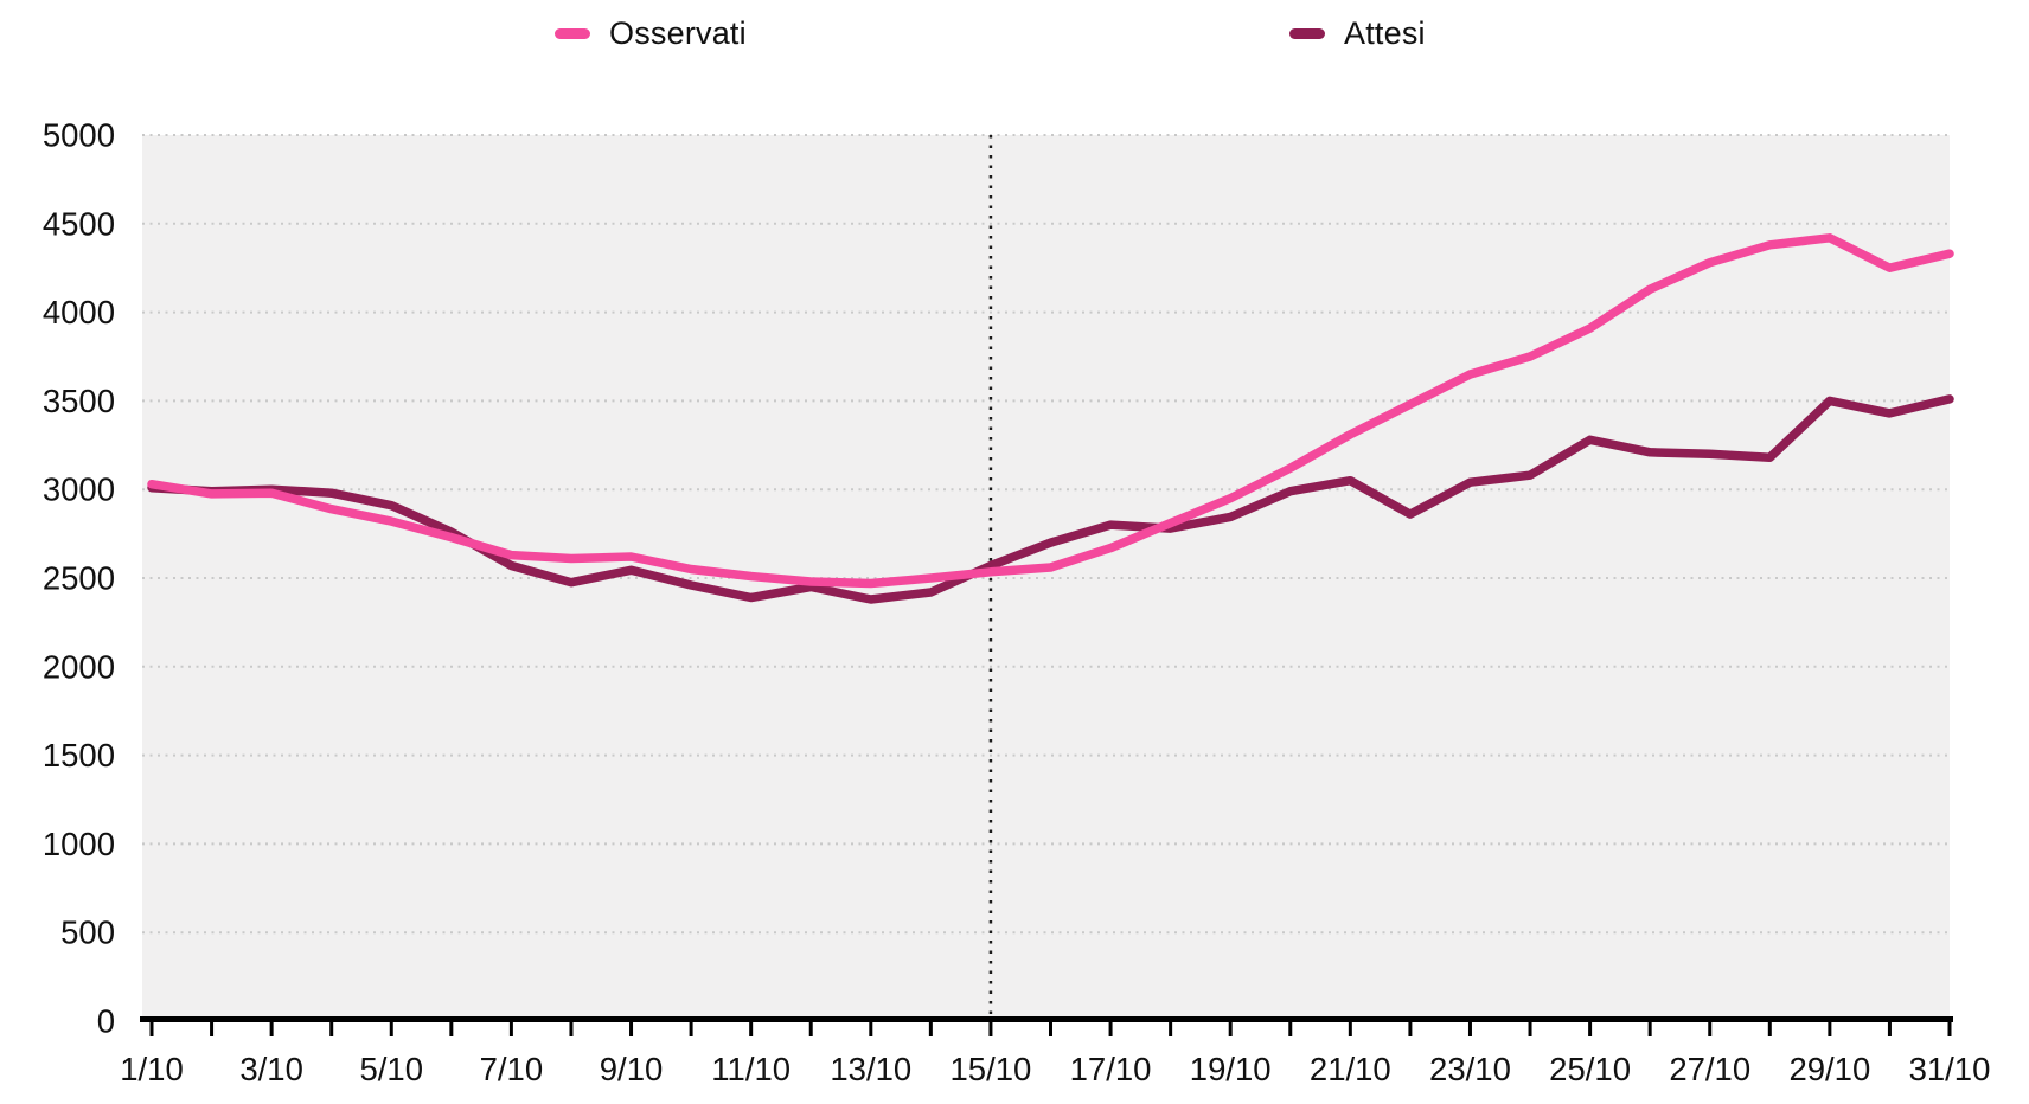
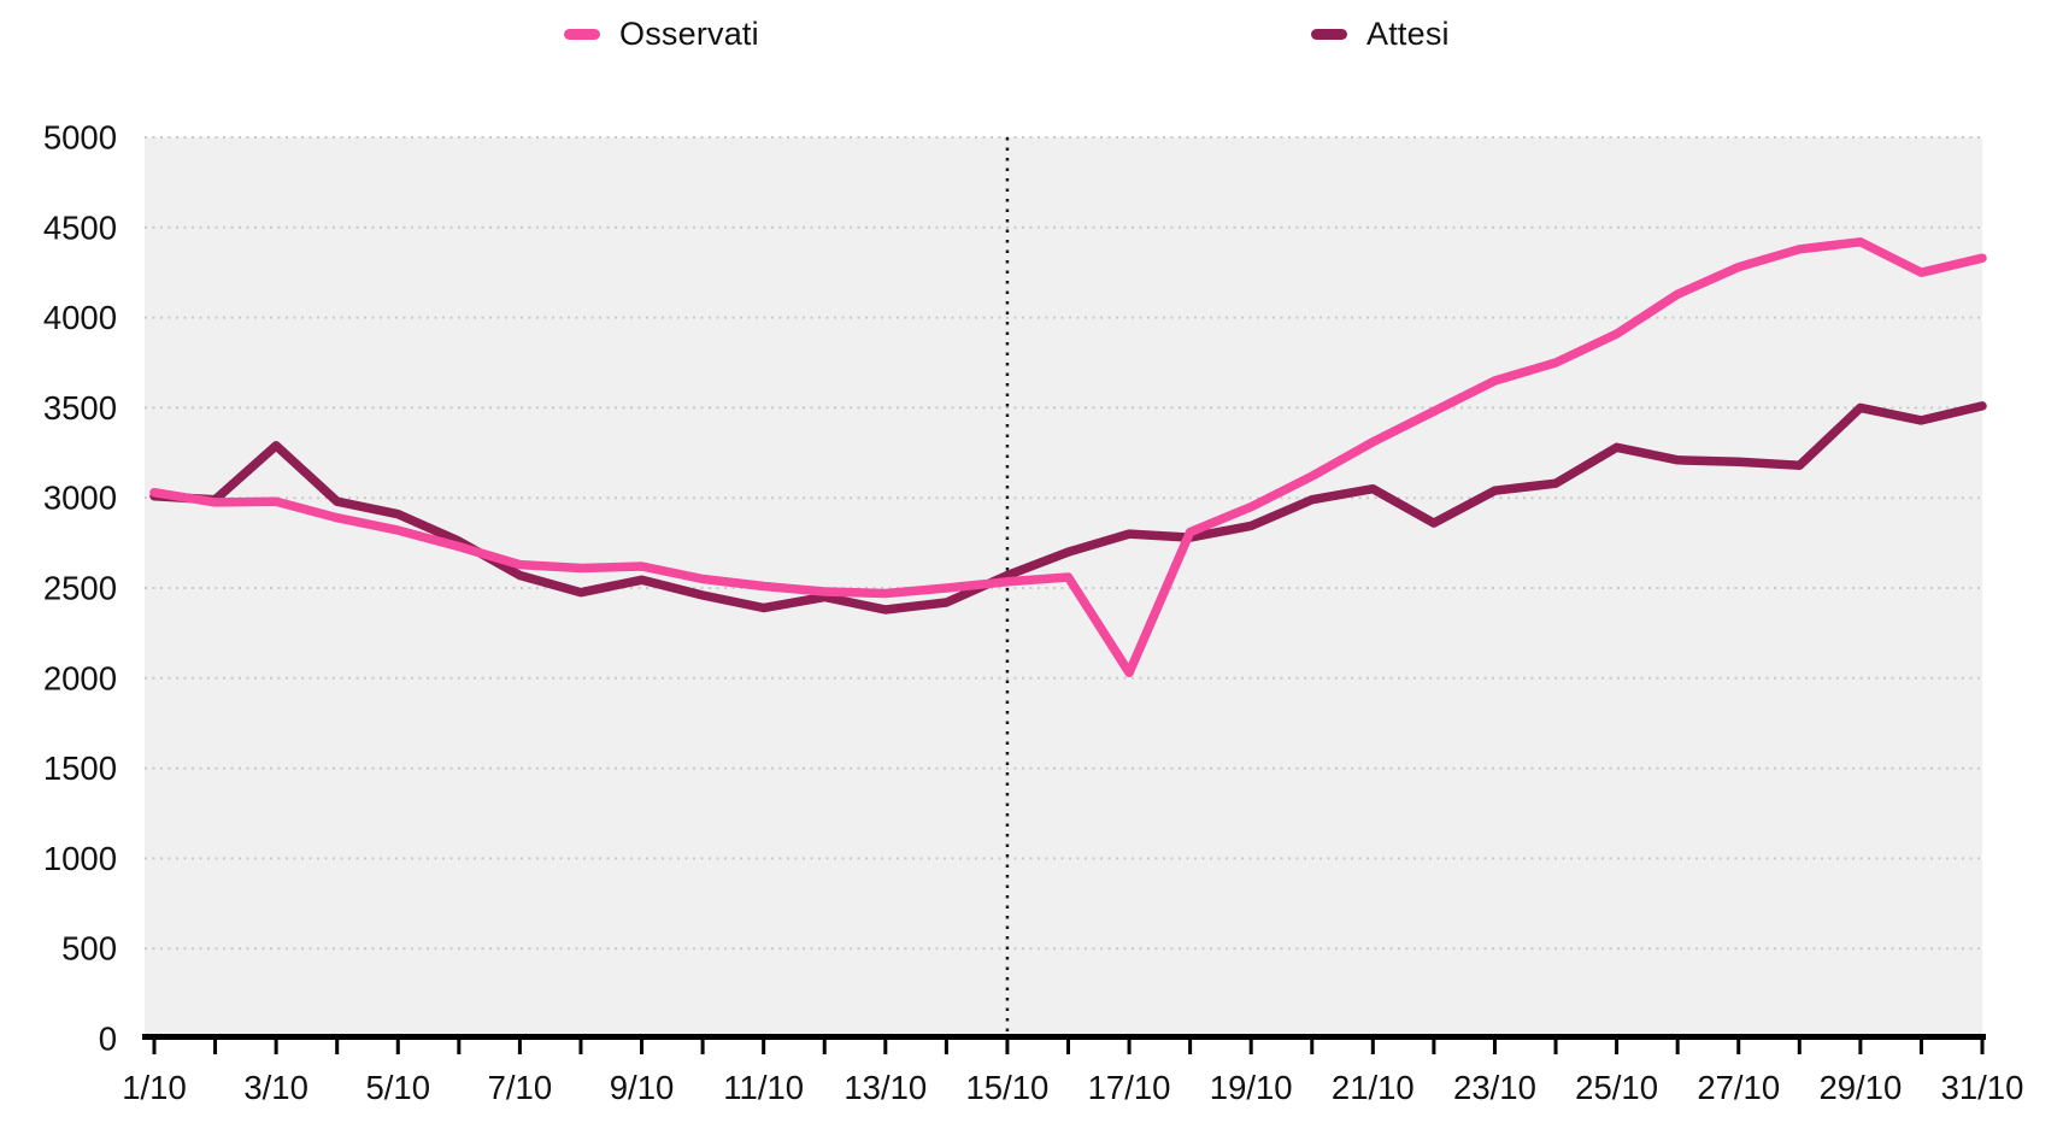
Attesi/3/10: 3000 -> 3290
Osservati/17/10: 2670 -> 2030
